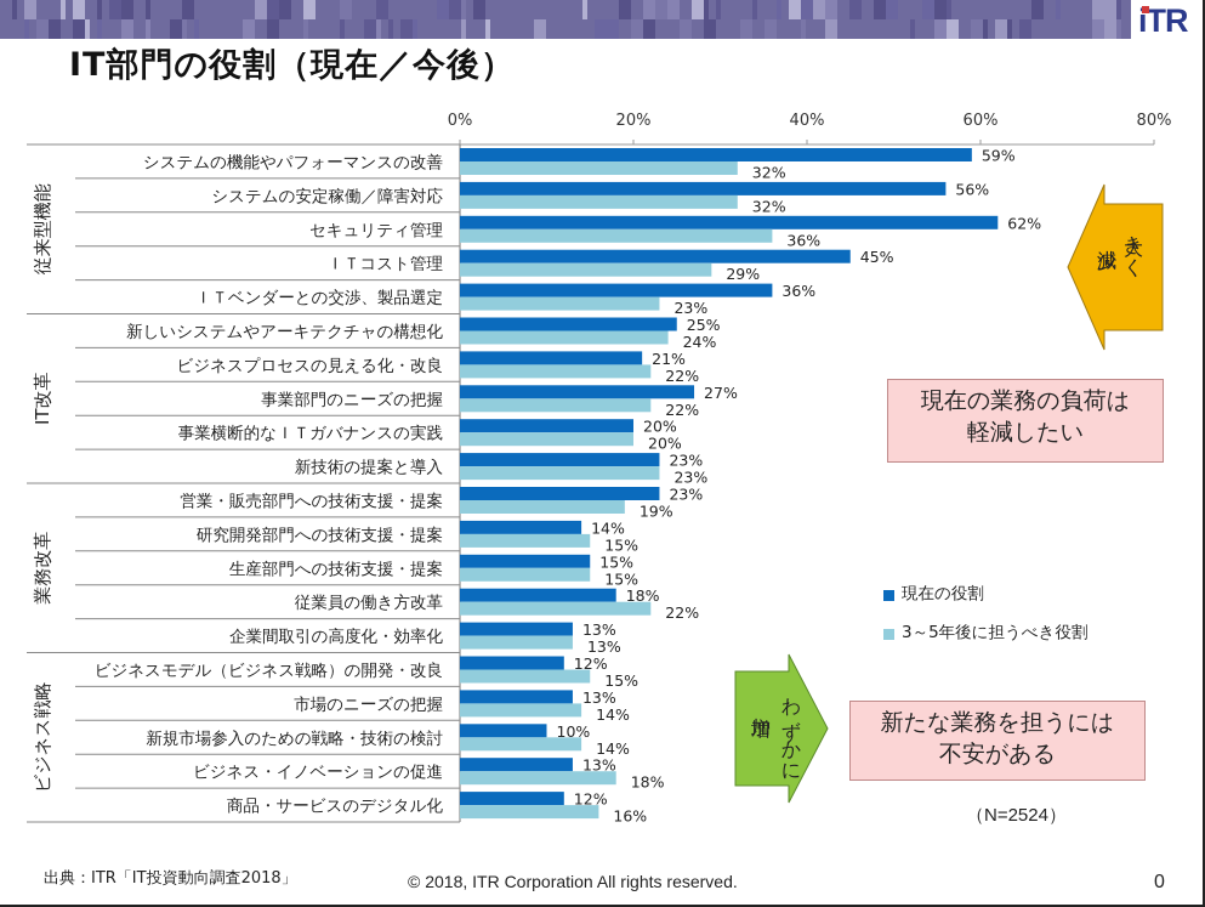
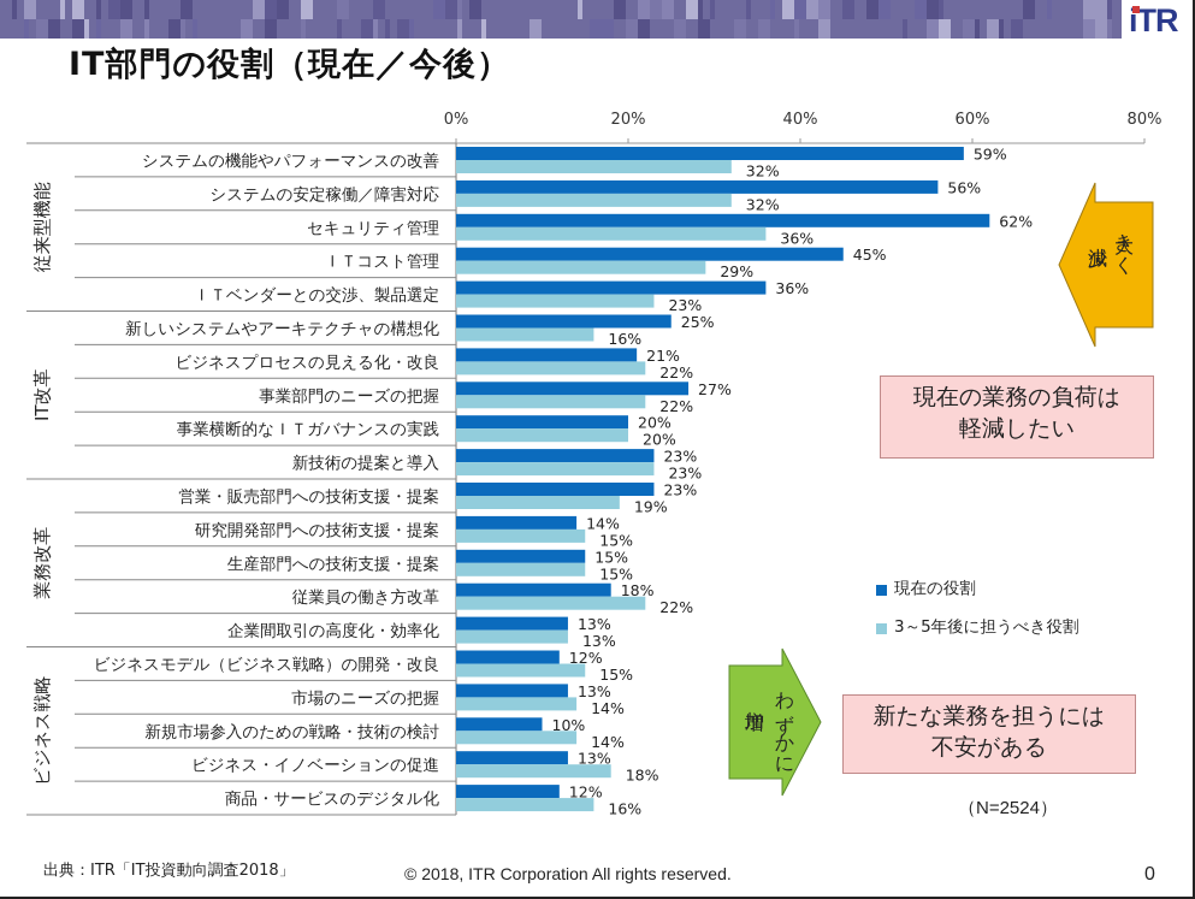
3～5年後に担うべき役割/新しいシステムやアーキテクチャの構想化: 24% -> 16%
